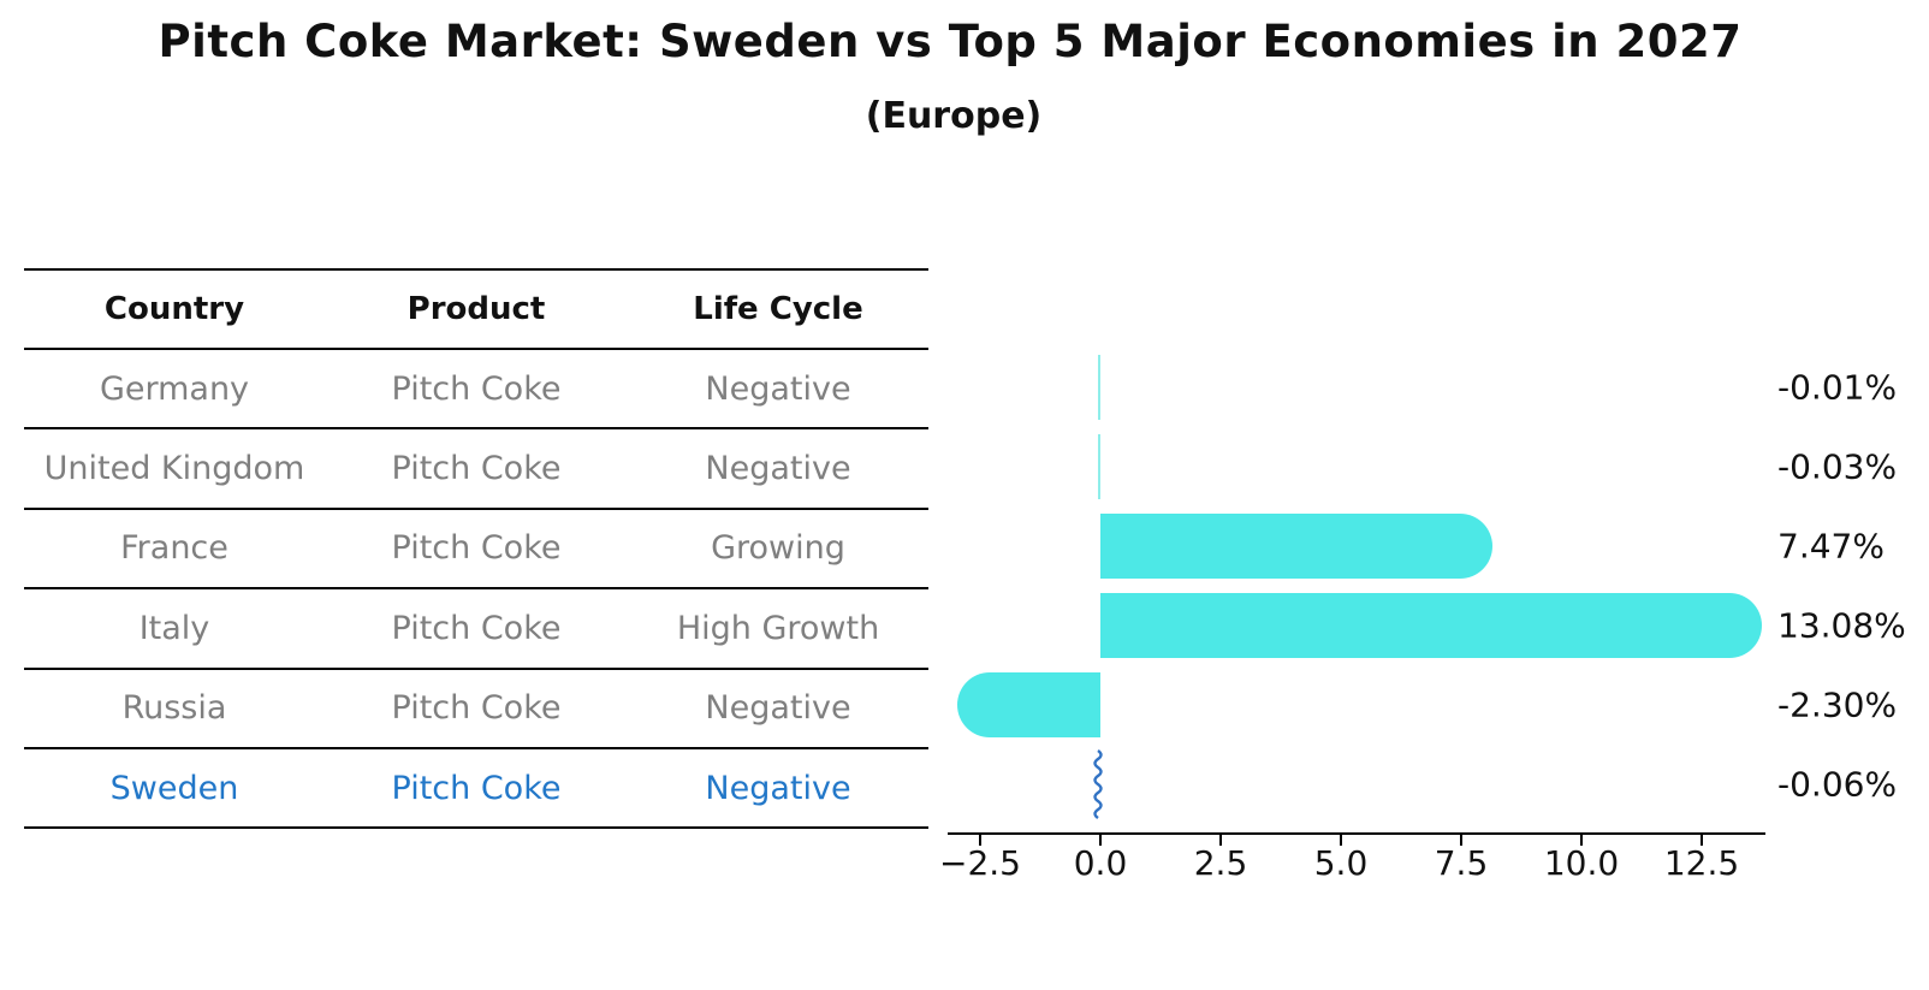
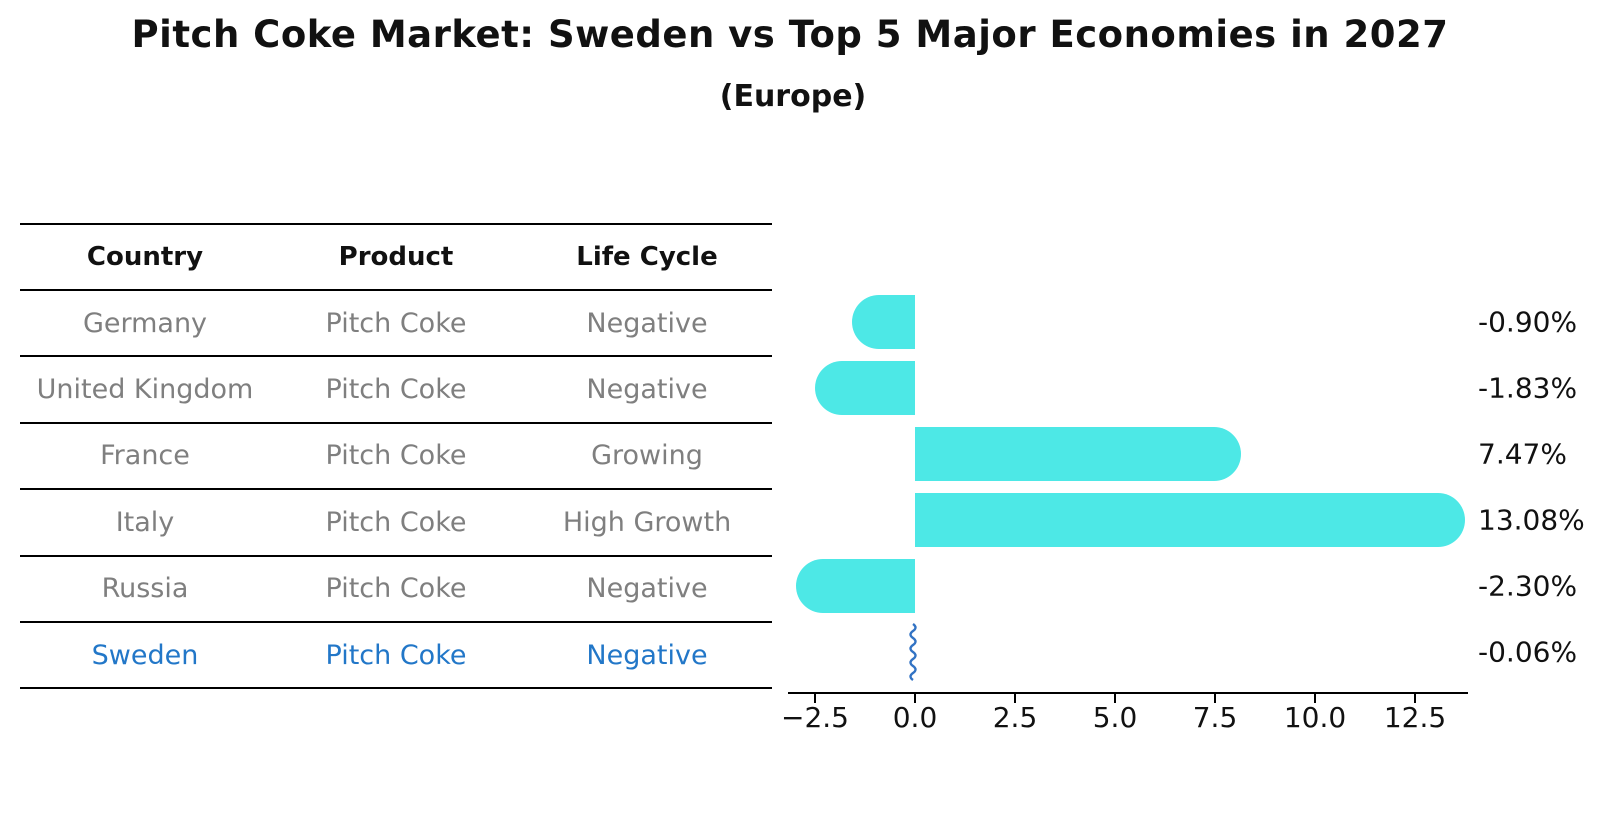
Germany: -0.01% -> -0.90%
United Kingdom: -0.03% -> -1.83%
